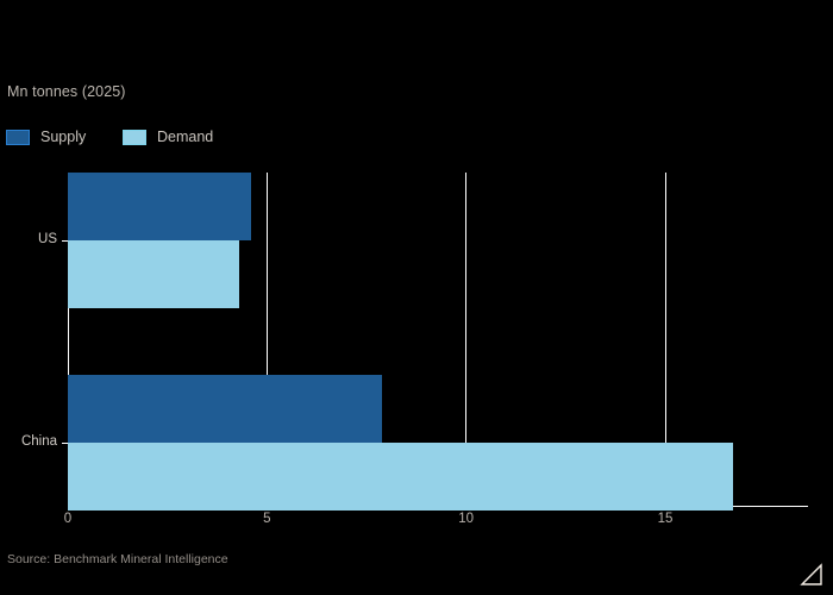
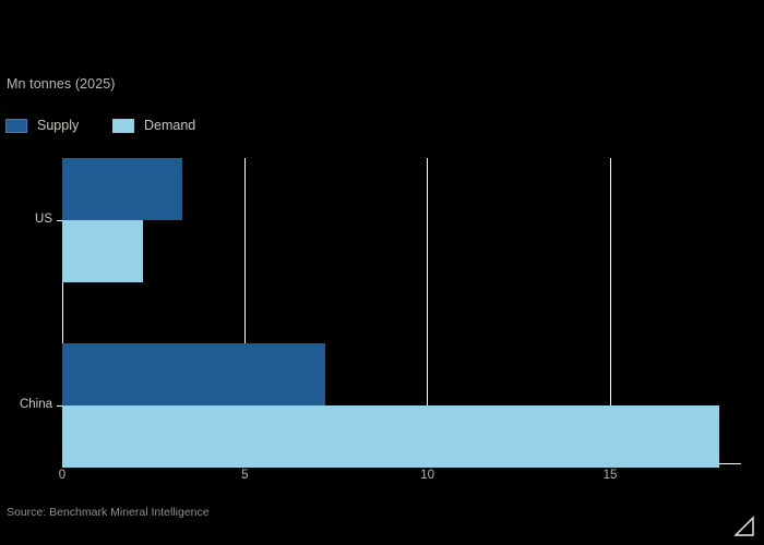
Supply/US: 4.6 -> 3.3
Demand/US: 4.3 -> 2.2
Supply/China: 7.9 -> 7.2
Demand/China: 16.7 -> 18.0
